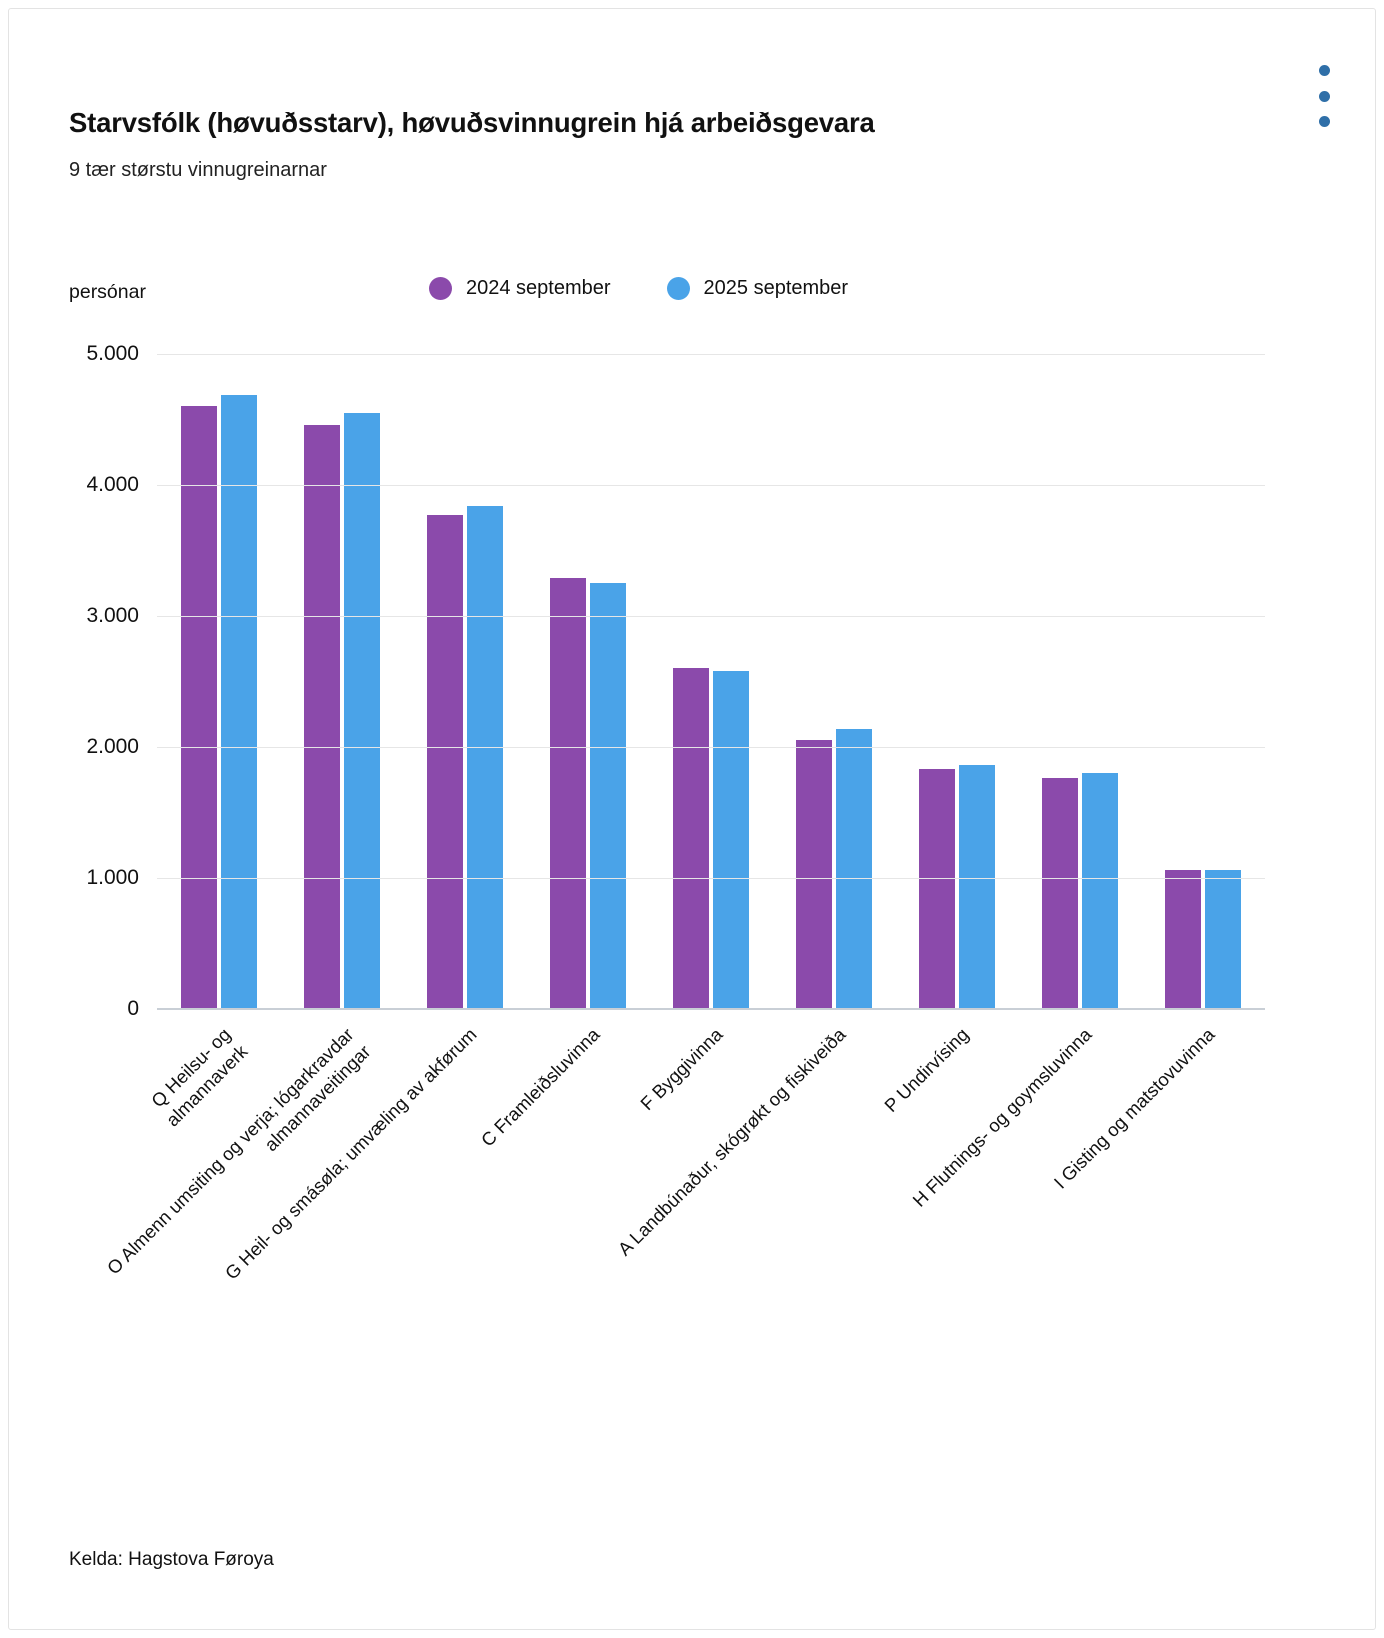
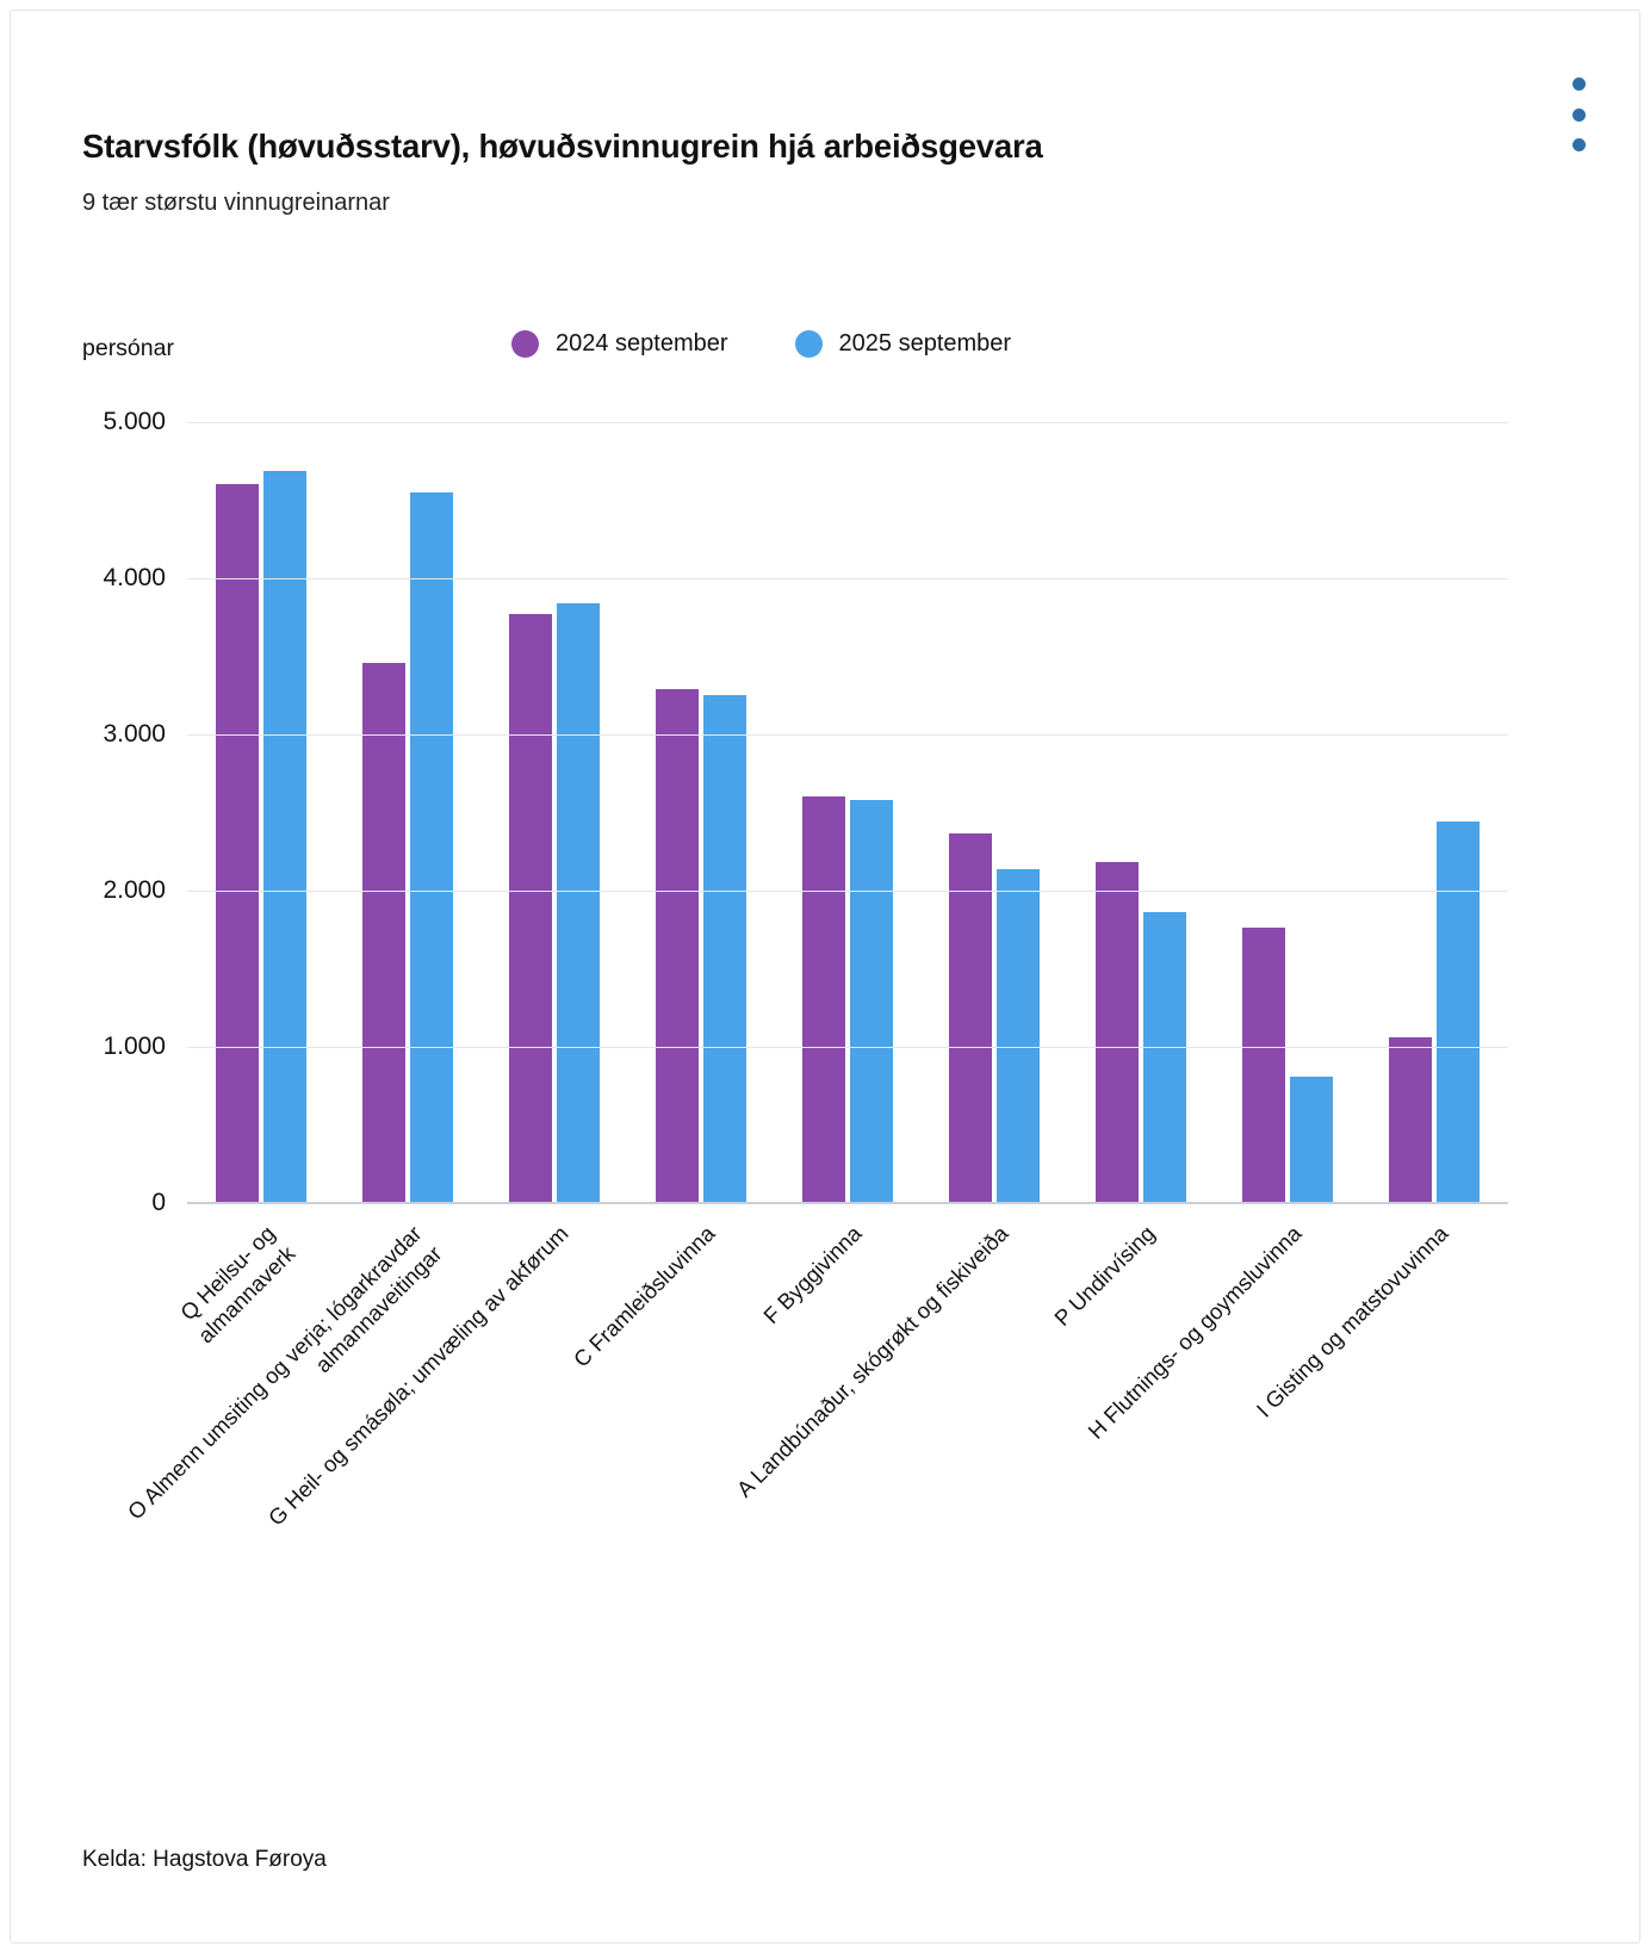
2024 september/O Almenn umsiting og verja; lógarkravdar almannaveitingar: 4460 -> 3460
2024 september/A Landbúnaður, skógrøkt og fiskiveiða: 2050 -> 2370
2024 september/P Undirvísing: 1830 -> 2180
2025 september/H Flutnings- og goymsluvinna: 1800 -> 810
2025 september/I Gisting og matstovuvinna: 1060 -> 2440
